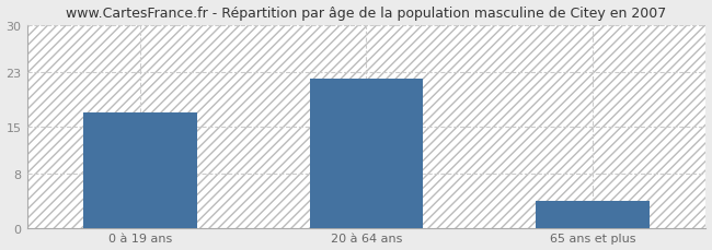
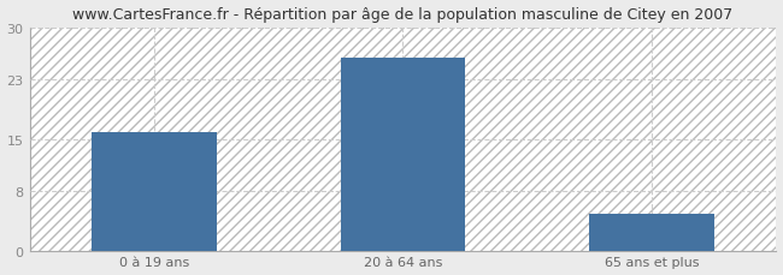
0 à 19 ans: 17 -> 16
20 à 64 ans: 22 -> 26
65 ans et plus: 4 -> 5
